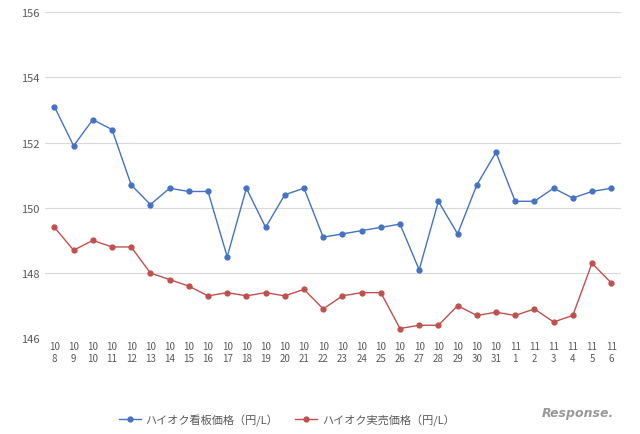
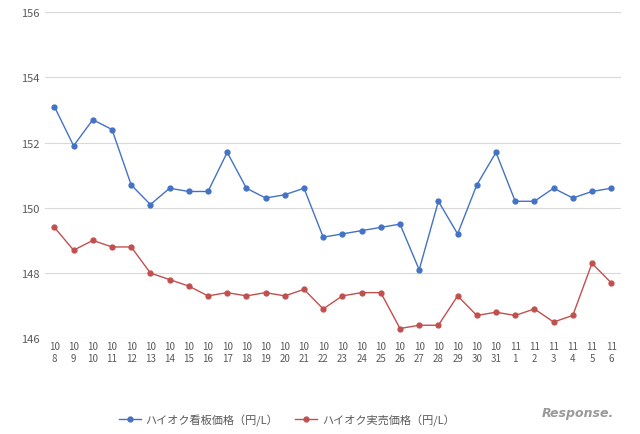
ハイオク看板価格（円/L）/10 17: 148.5 -> 151.7
ハイオク看板価格（円/L）/10 19: 149.4 -> 150.3
ハイオク実売価格（円/L）/10 29: 147.0 -> 147.3
